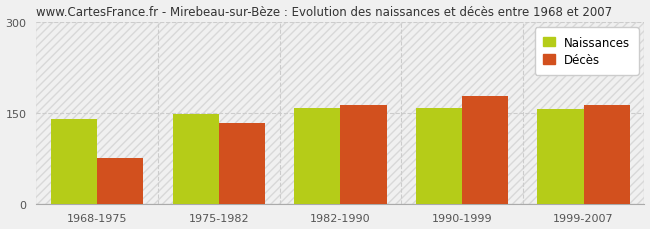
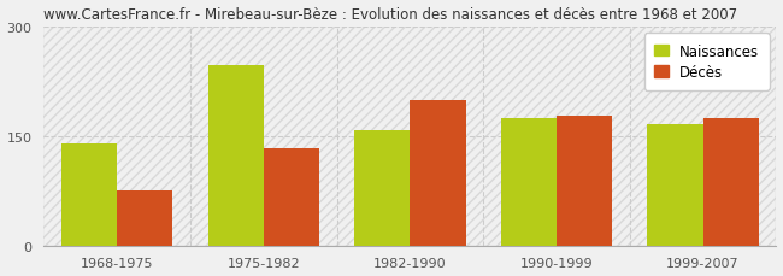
Naissances/1975-1982: 147 -> 246
Décès/1982-1990: 163 -> 198
Naissances/1990-1999: 157 -> 174
Naissances/1999-2007: 156 -> 166
Décès/1999-2007: 163 -> 174
